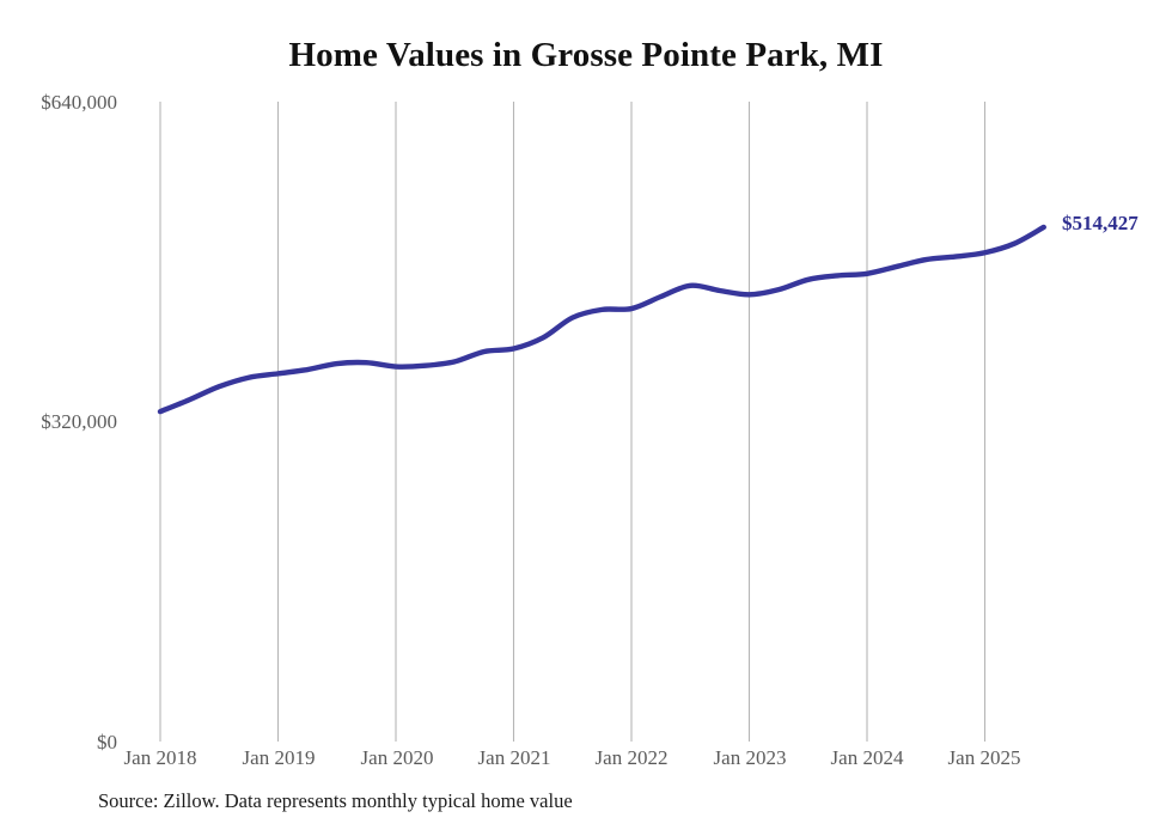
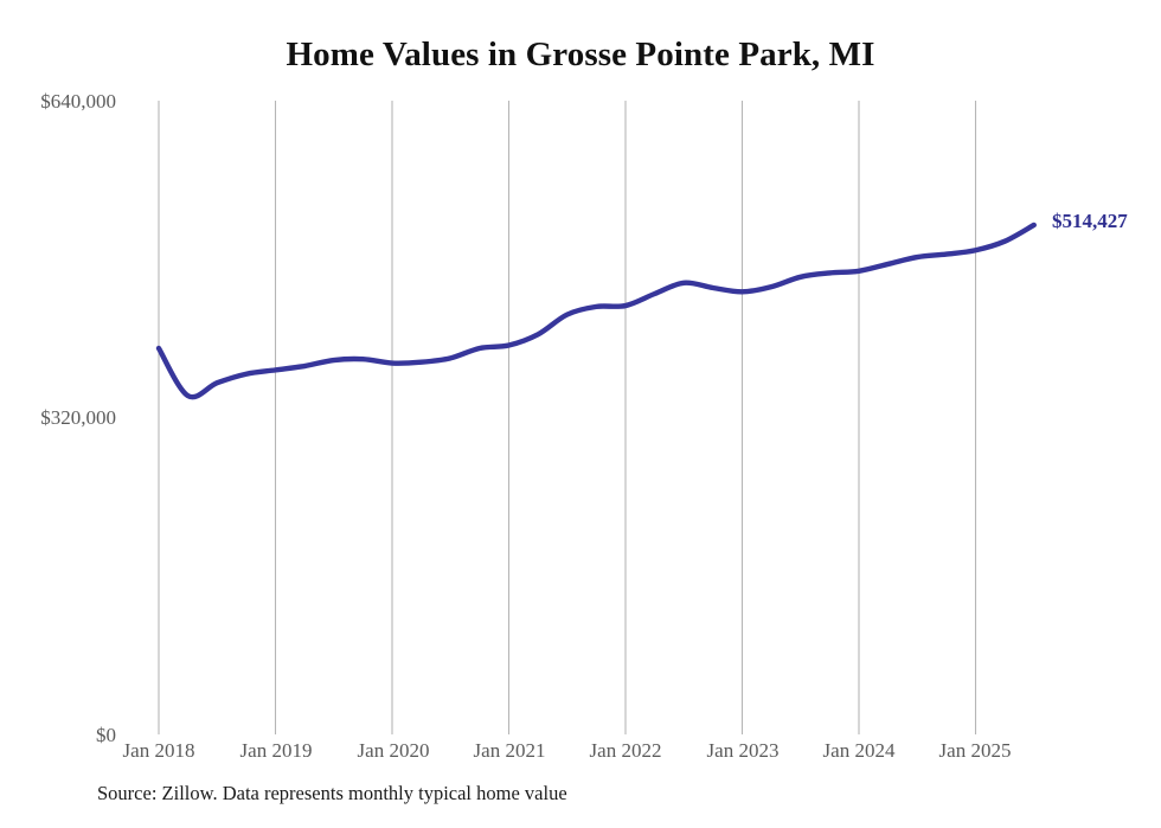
Jan 2018: $330000 -> $390000
